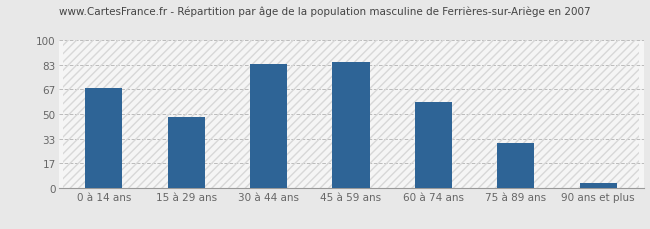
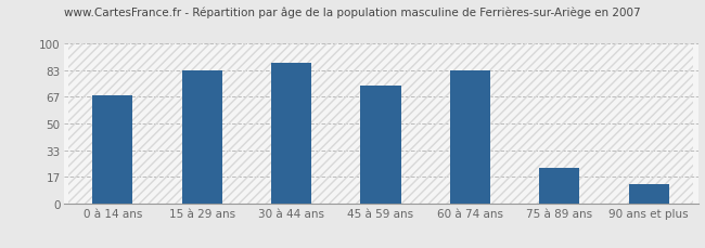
15 à 29 ans: 48 -> 83
30 à 44 ans: 84 -> 88
45 à 59 ans: 85 -> 74
60 à 74 ans: 58 -> 83
75 à 89 ans: 30 -> 22
90 ans et plus: 3 -> 12
